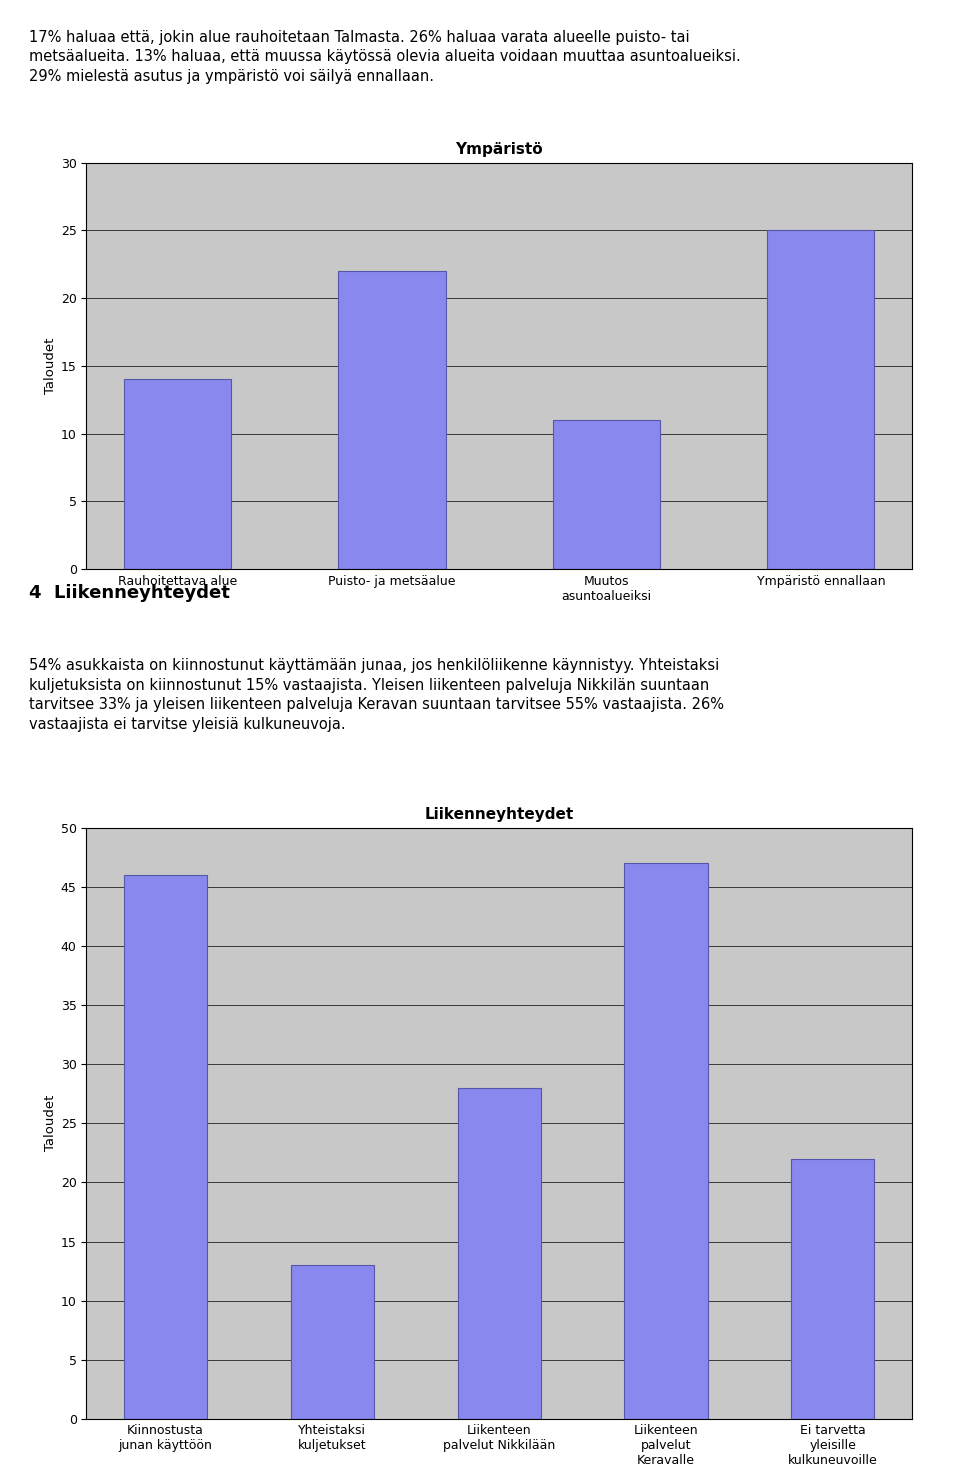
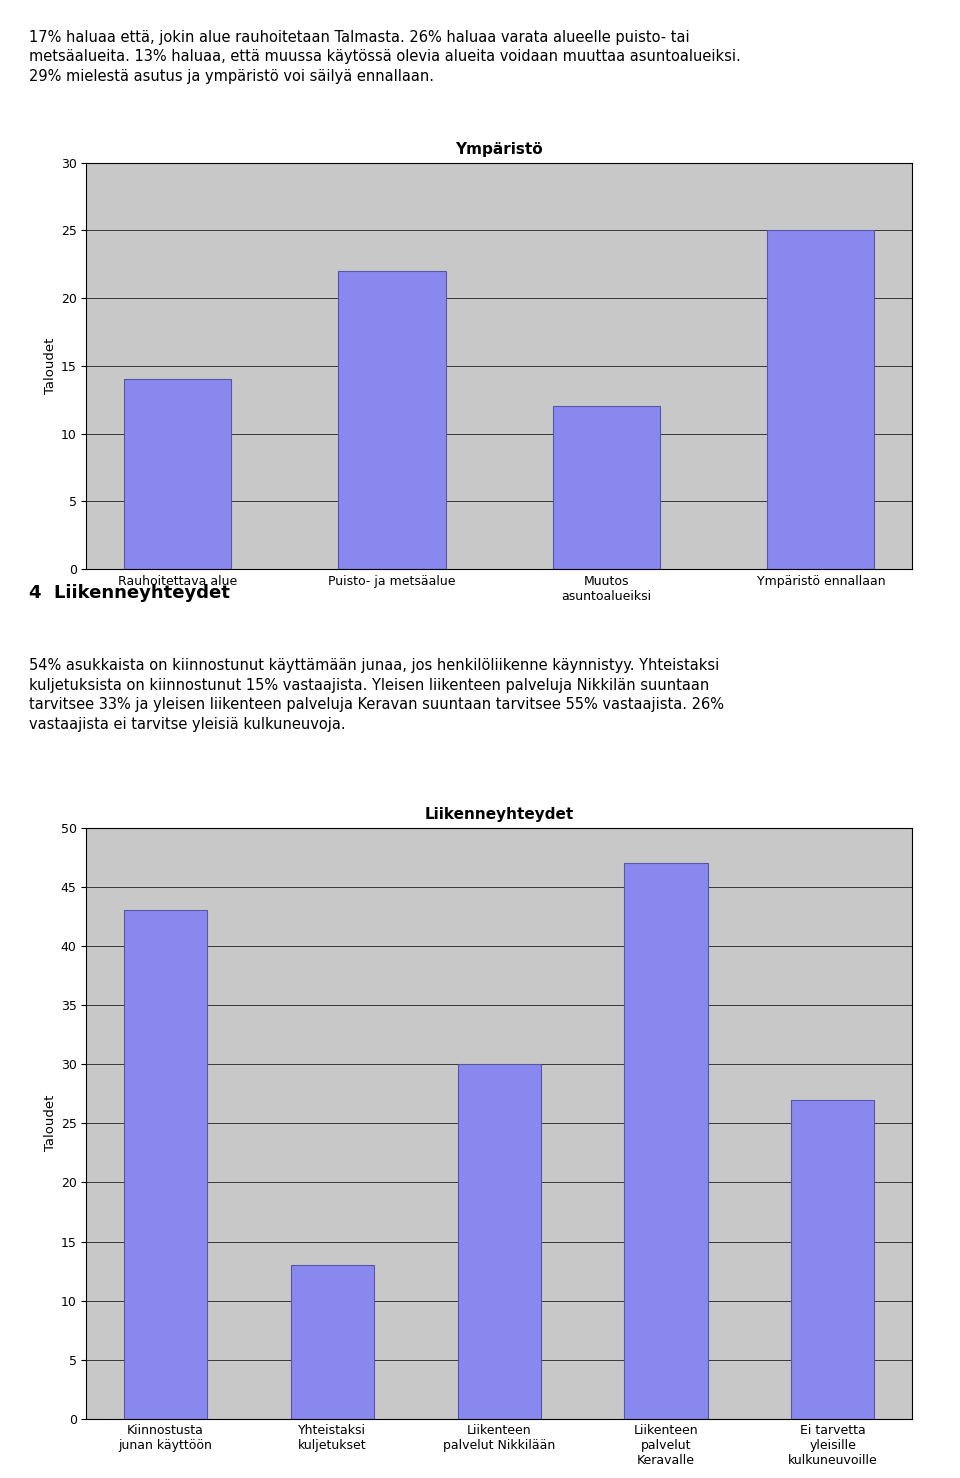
Ympäristö/Muutos asuntoalueiksi: 11 -> 12
Liikenneyhteydet/Kiinnostusta junan käyttöön: 46 -> 43
Liikenneyhteydet/Liikenteen palvelut Nikkilään: 28 -> 30
Liikenneyhteydet/Ei tarvetta yleisille kulkuneuvoille: 22 -> 27
